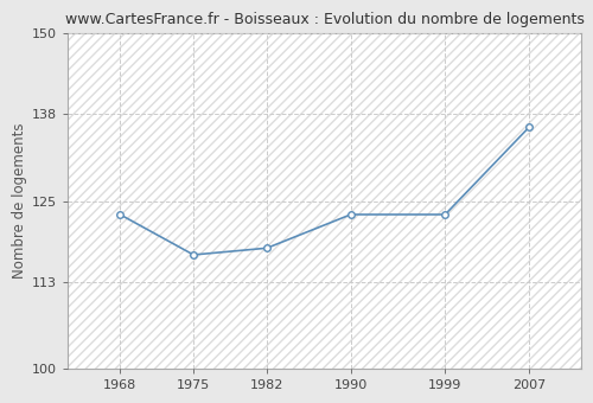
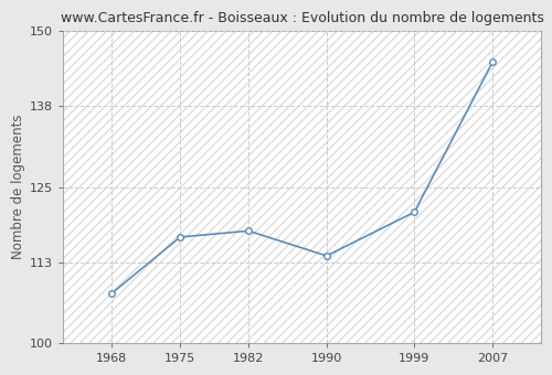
1968: 123 -> 108
1990: 123 -> 114
1999: 123 -> 121
2007: 136 -> 145
